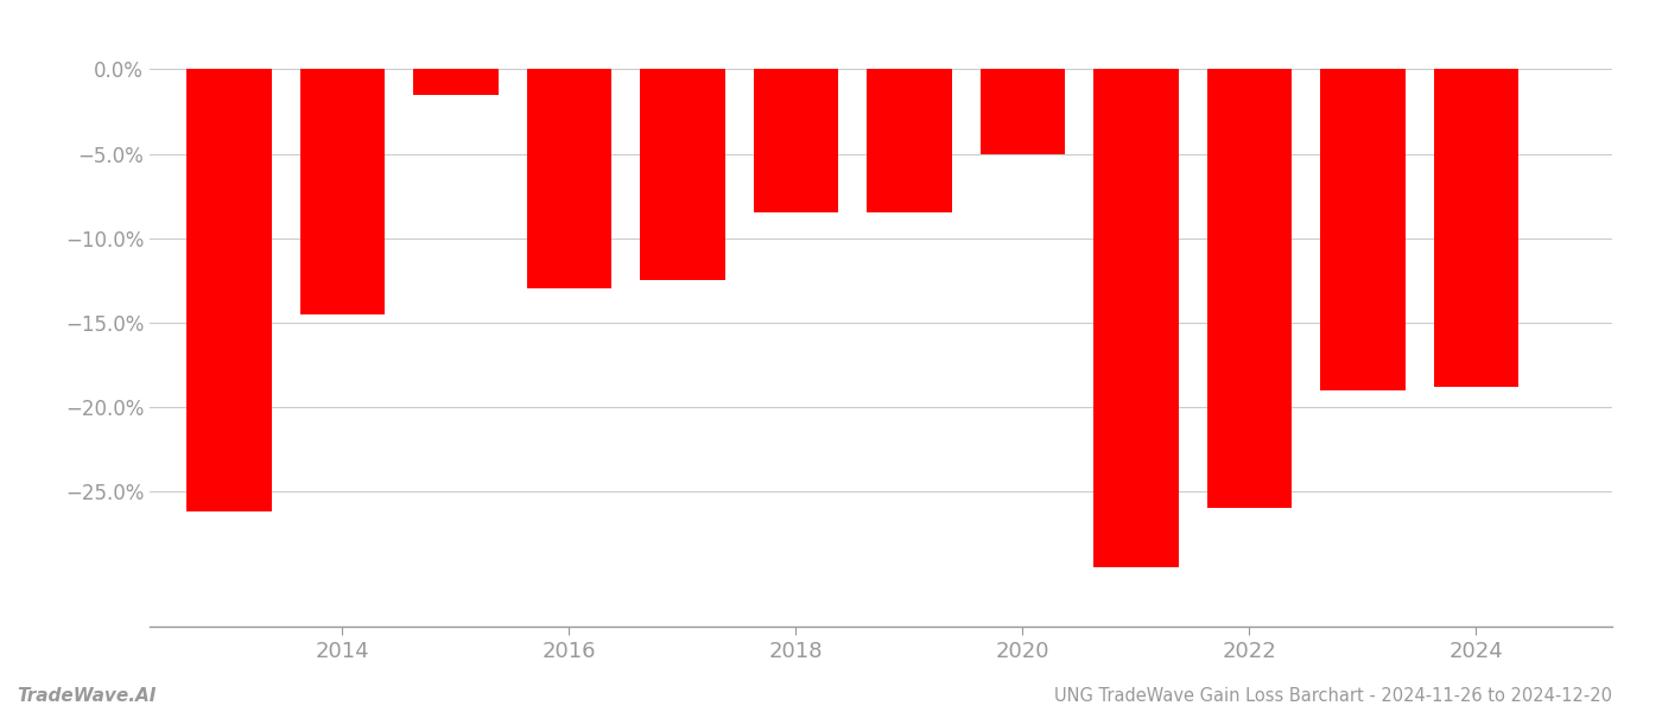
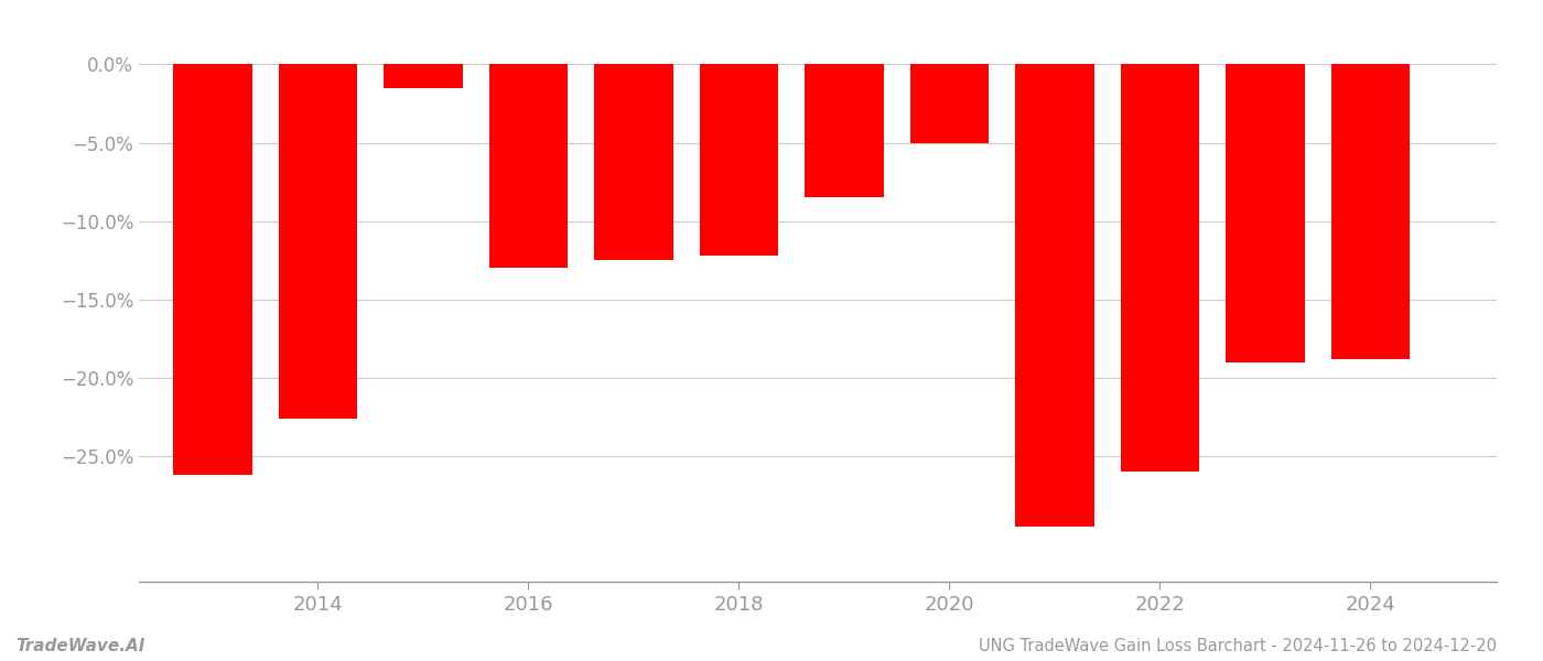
2014: -14.5% -> -22.6%
2018: -8.5% -> -12.2%
